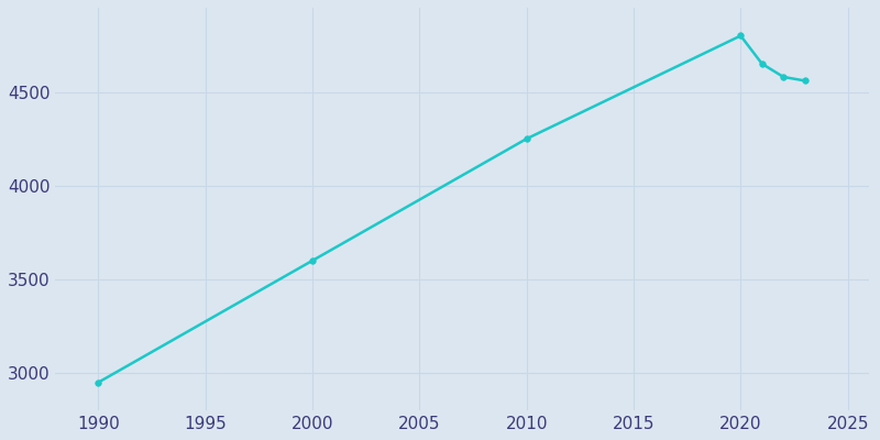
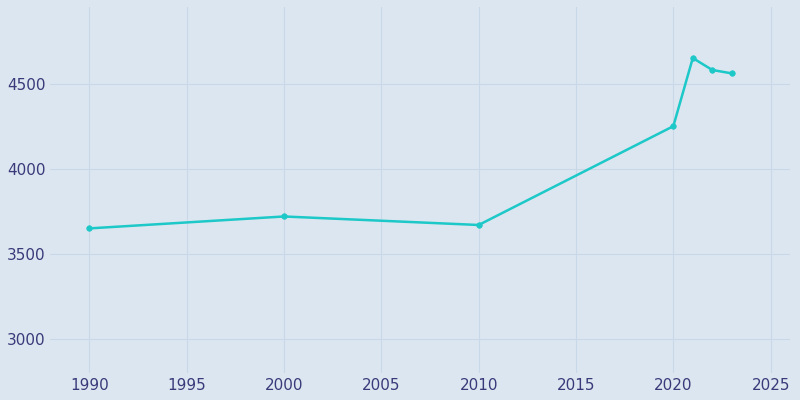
1990: 2950 -> 3650
2000: 3600 -> 3720
2010: 4250 -> 3670
2020: 4800 -> 4250
